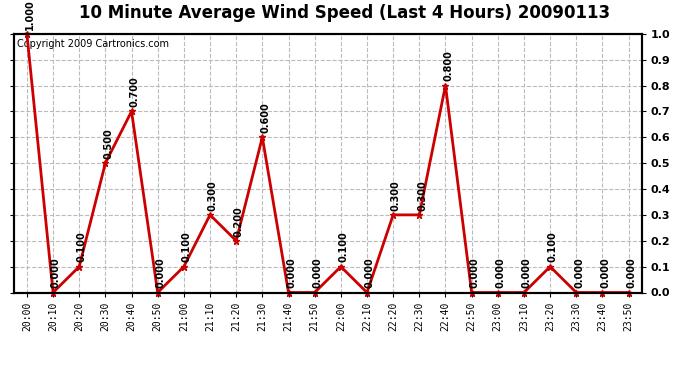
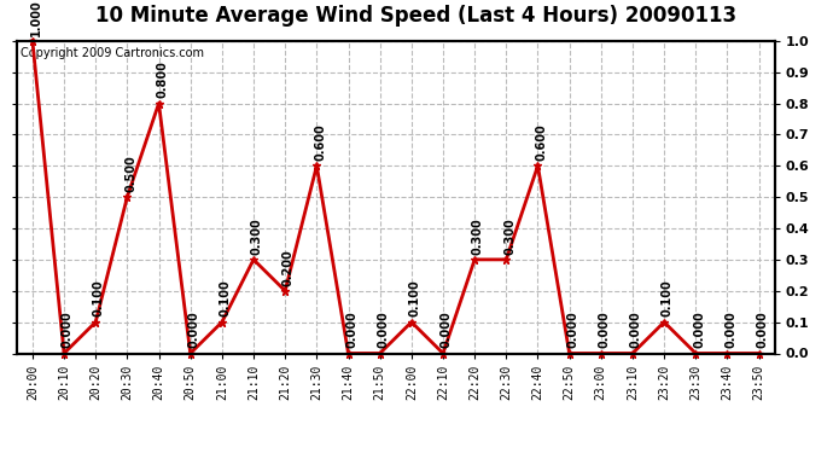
20:40: 0.700 -> 0.800
22:40: 0.800 -> 0.600
